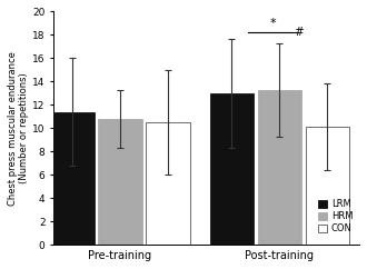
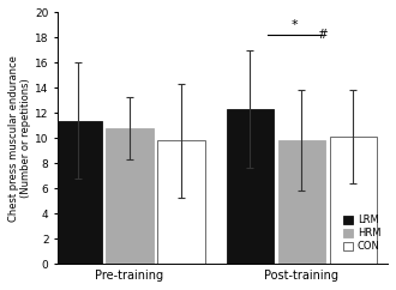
CON/Pre-training: 10.5 -> 9.8
LRM/Post-training: 13.0 -> 12.3
HRM/Post-training: 13.3 -> 9.8
